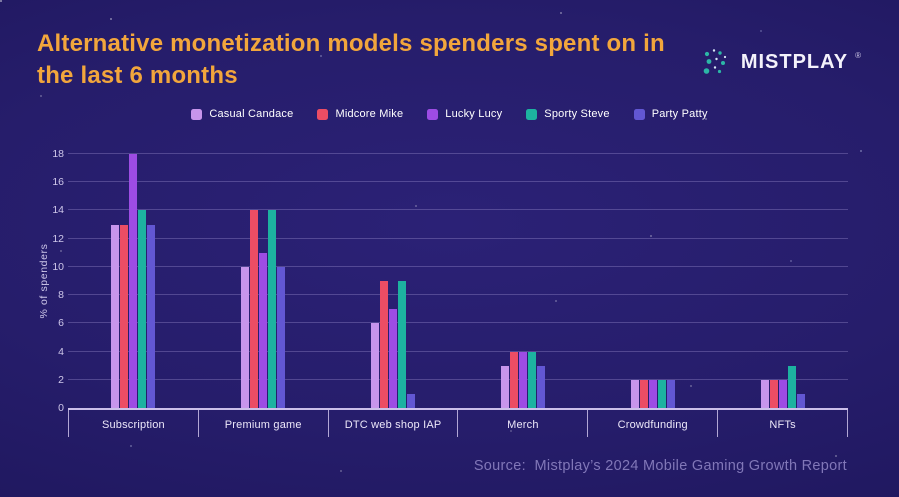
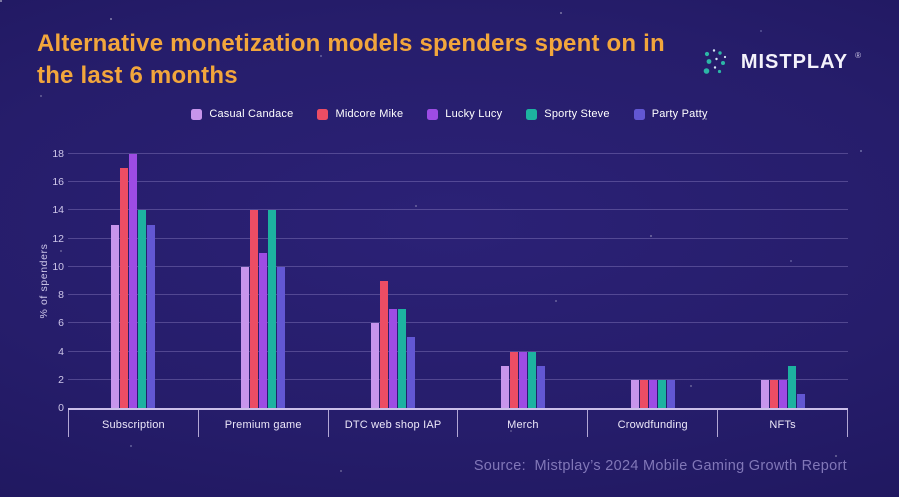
Midcore Mike/Subscription: 13 -> 17
Sporty Steve/DTC web shop IAP: 9 -> 7
Party Patty/DTC web shop IAP: 1 -> 5
